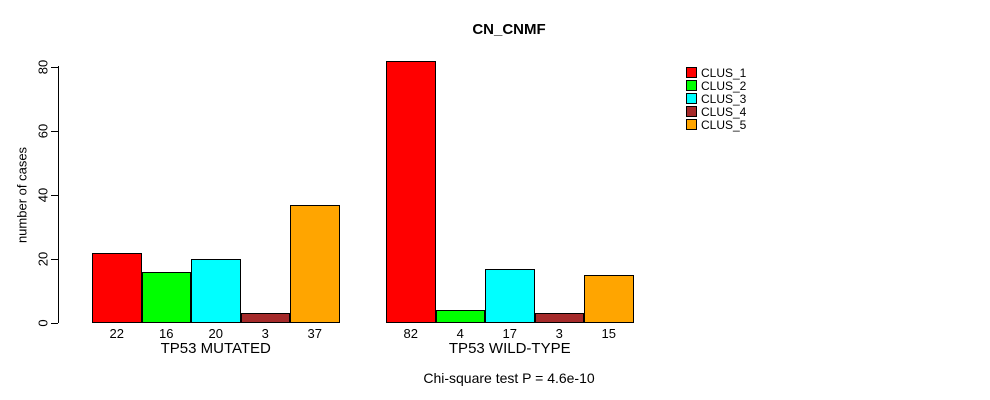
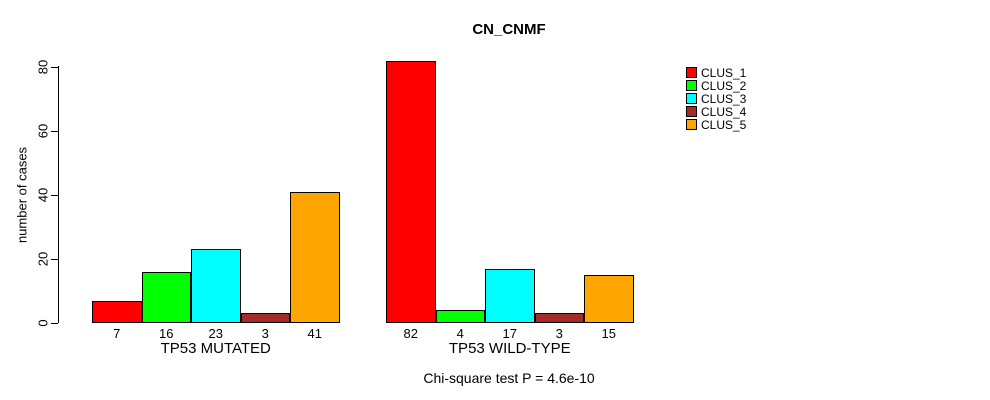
CLUS_1/TP53 MUTATED: 22 -> 7
CLUS_3/TP53 MUTATED: 20 -> 23
CLUS_5/TP53 MUTATED: 37 -> 41
